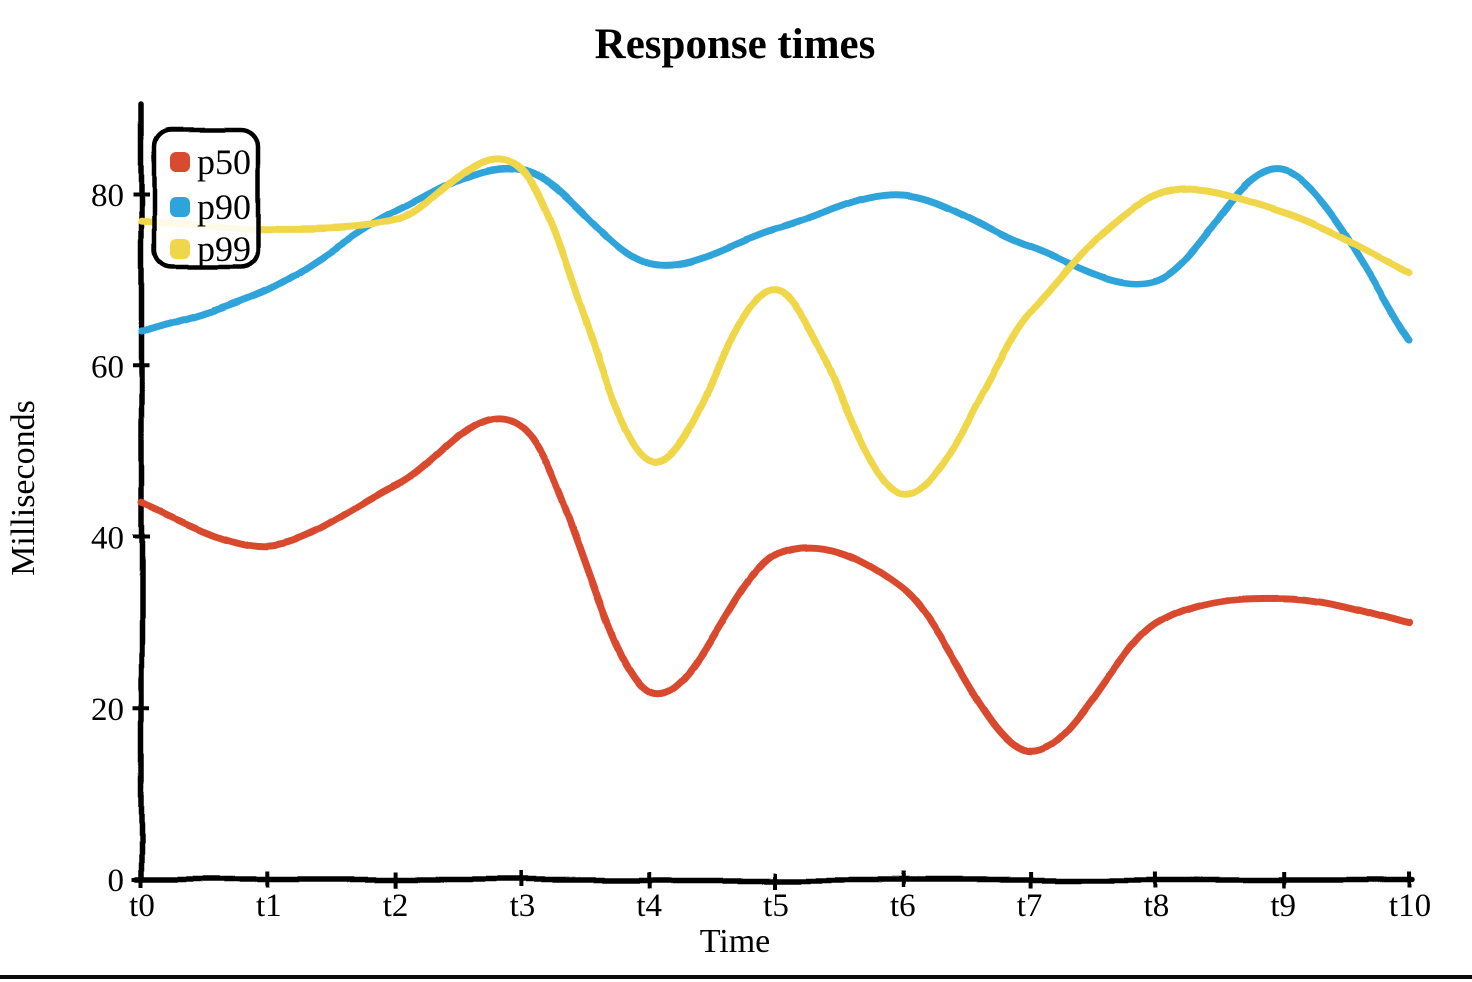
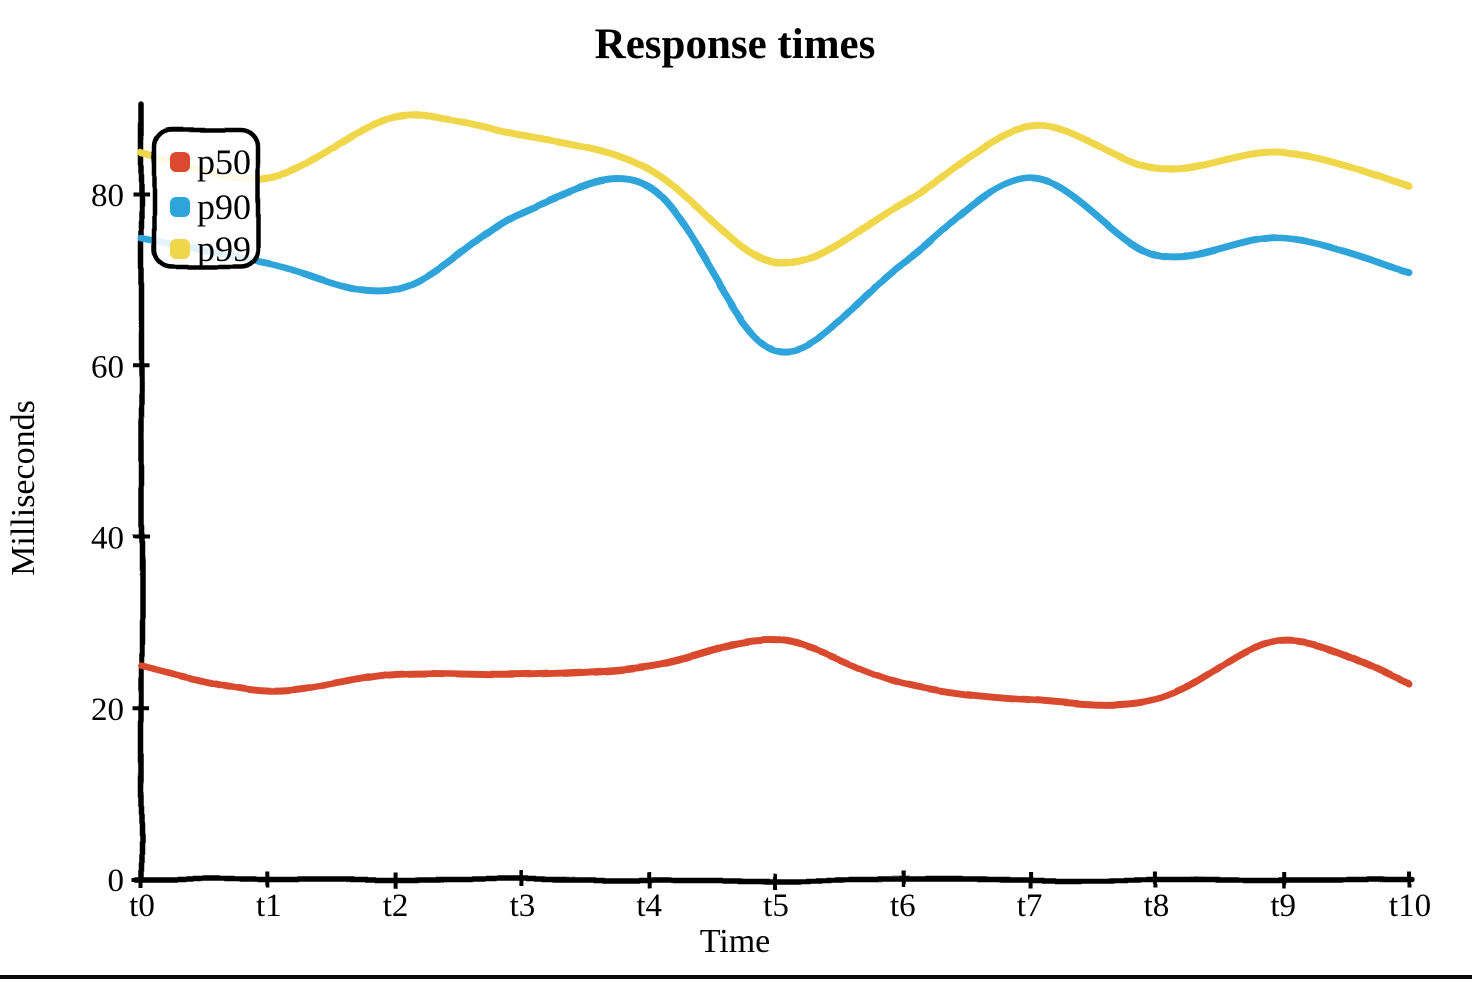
p50/t0: 44 -> 25
p90/t0: 64 -> 75
p99/t0: 77 -> 85
p50/t1: 39 -> 22
p90/t1: 69 -> 72
p99/t1: 76 -> 82
p50/t2: 46 -> 24
p90/t2: 78 -> 69
p99/t2: 77 -> 89
p50/t3: 53 -> 24
p90/t3: 83 -> 78
p99/t3: 83 -> 87
p50/t4: 22 -> 25
p90/t4: 72 -> 81
p99/t4: 49 -> 83
p50/t5: 38 -> 28
p90/t5: 76 -> 62
p99/t5: 69 -> 72
p50/t6: 34 -> 23
p90/t6: 80 -> 72
p99/t6: 45 -> 79
p50/t7: 15 -> 21
p90/t7: 74 -> 82
p99/t7: 66 -> 88
p50/t8: 30 -> 21
p90/t8: 70 -> 73
p99/t8: 80 -> 83
p50/t9: 33 -> 28
p90/t9: 83 -> 75
p99/t9: 78 -> 85
p50/t10: 30 -> 23
p90/t10: 63 -> 71
p99/t10: 71 -> 81
